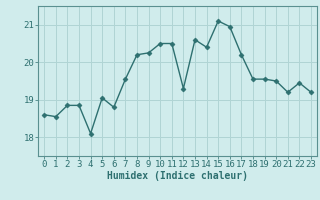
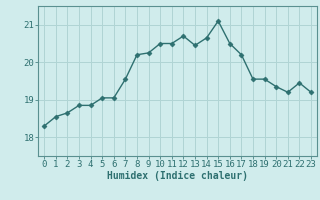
0: 18.60 -> 18.30
2: 18.85 -> 18.65
4: 18.10 -> 18.85
6: 18.80 -> 19.05
12: 19.30 -> 20.70
13: 20.60 -> 20.45
14: 20.40 -> 20.65
16: 20.95 -> 20.50
20: 19.50 -> 19.35
